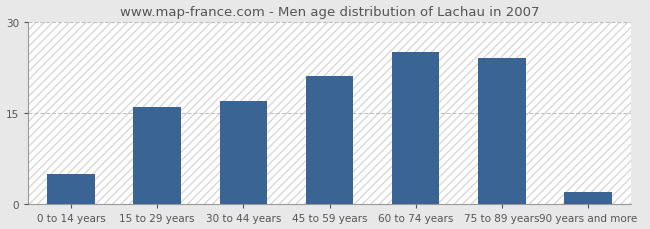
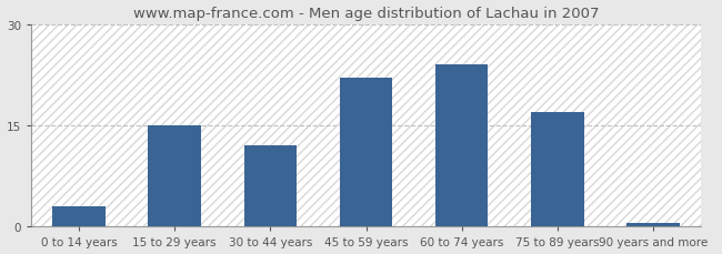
0 to 14 years: 5.0 -> 3.0
15 to 29 years: 16.0 -> 15.0
30 to 44 years: 17.0 -> 12.0
45 to 59 years: 21.0 -> 22.0
60 to 74 years: 25.0 -> 24.0
75 to 89 years: 24.0 -> 17.0
90 years and more: 2.0 -> 0.5
